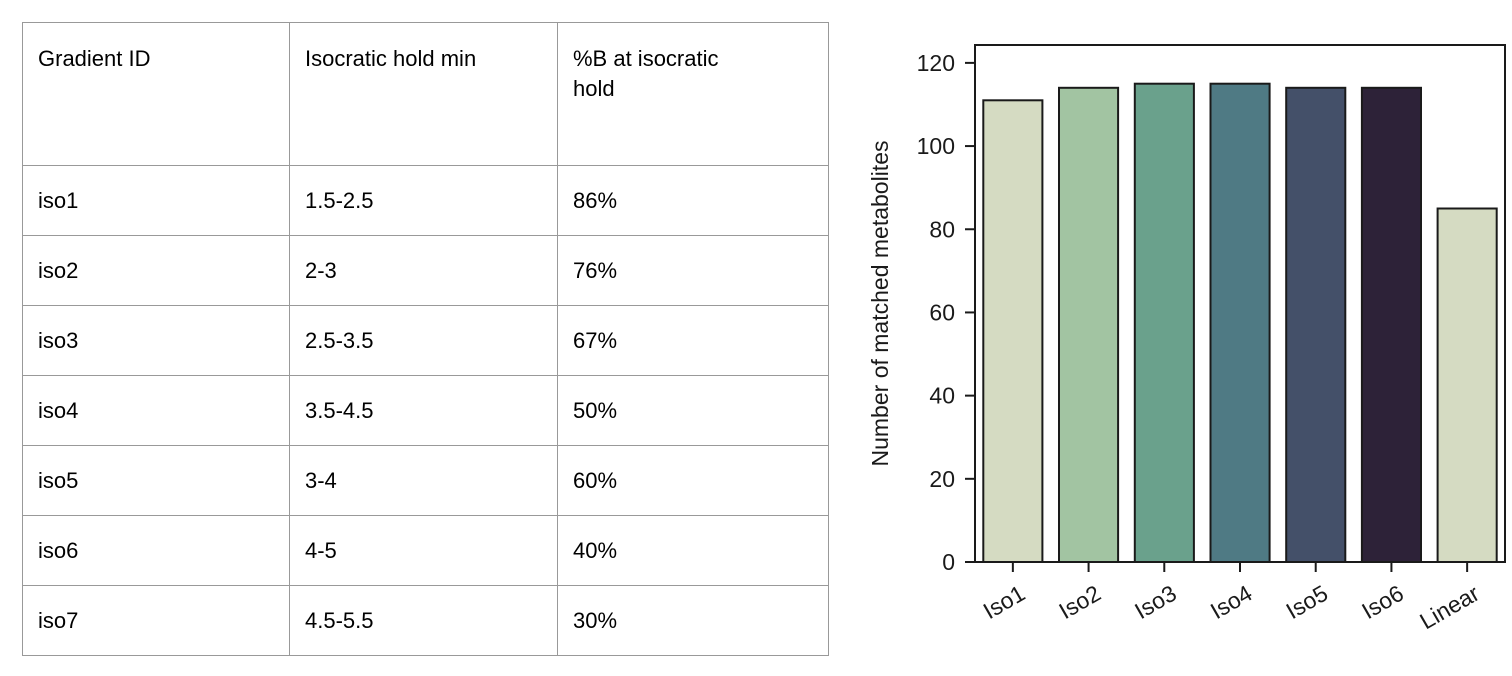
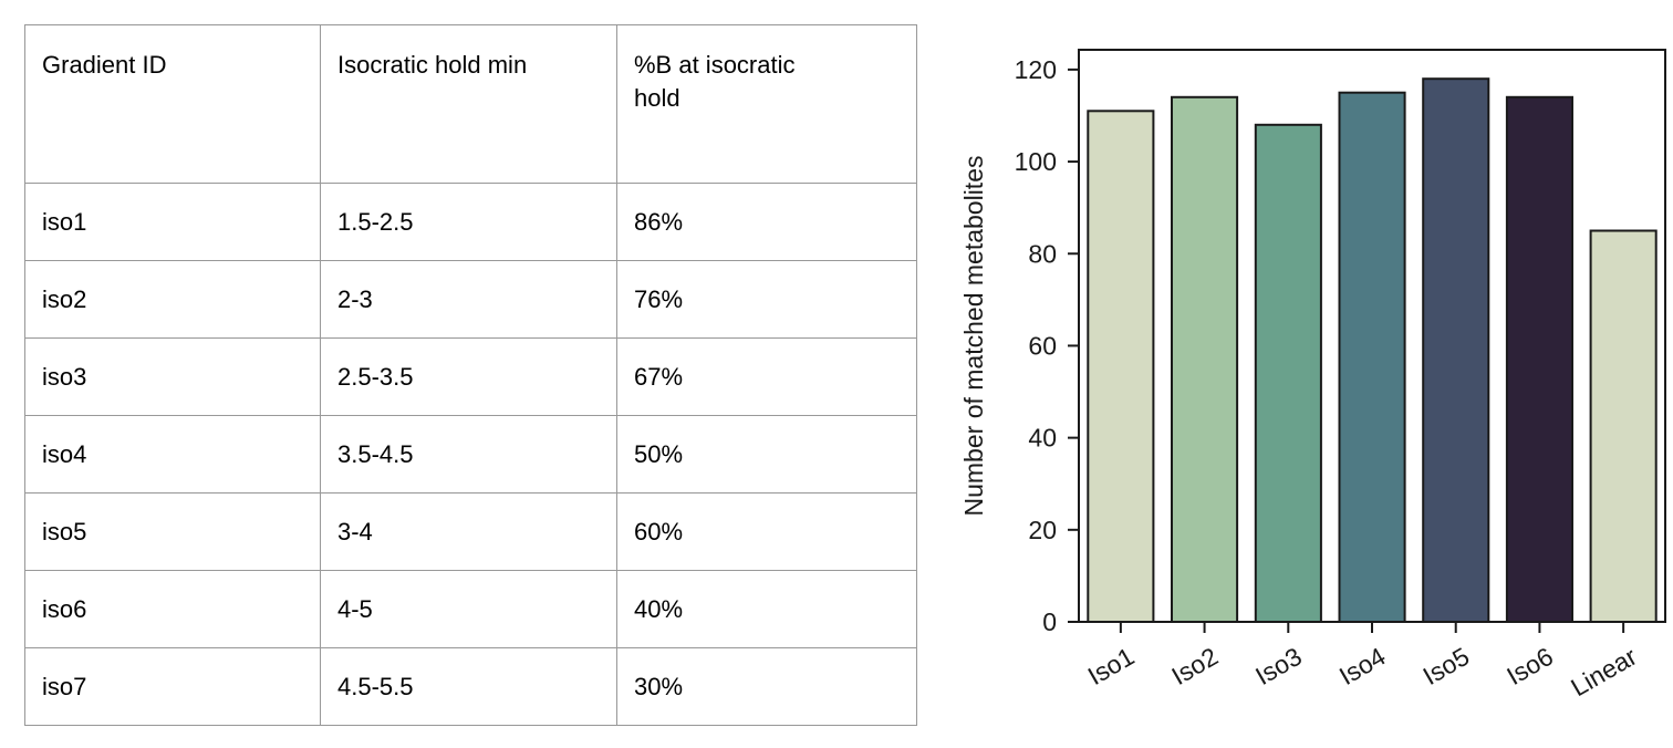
Iso3: 115 -> 108
Iso5: 114 -> 118
